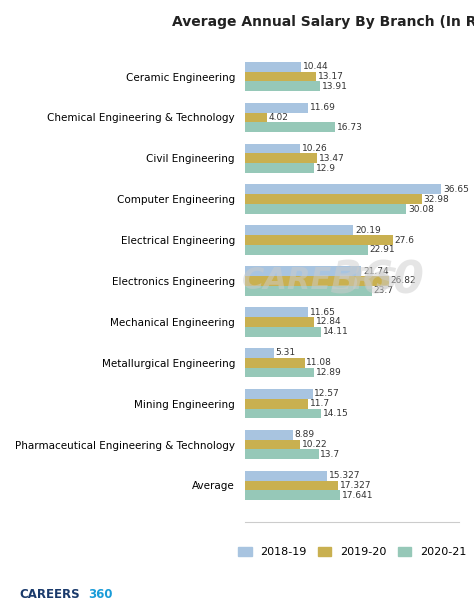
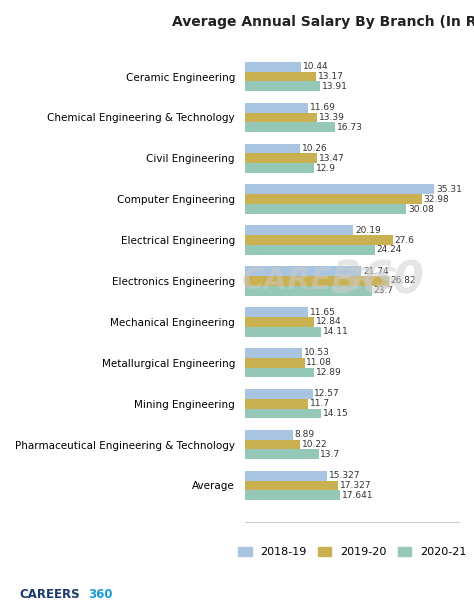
2019-20/Chemical Engineering & Technology: 4.02 -> 13.39
2018-19/Computer Engineering: 36.65 -> 35.31
2020-21/Electrical Engineering: 22.91 -> 24.24
2018-19/Metallurgical Engineering: 5.31 -> 10.53
